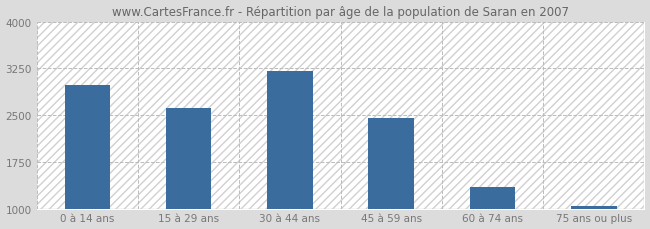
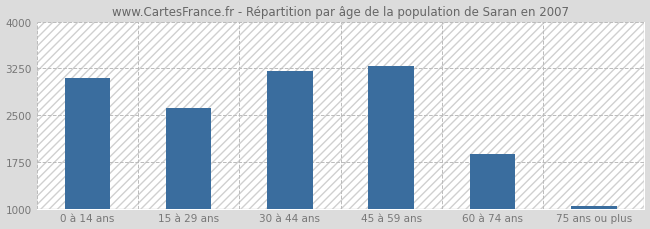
0 à 14 ans: 2980 -> 3100
45 à 59 ans: 2460 -> 3290
60 à 74 ans: 1340 -> 1870
